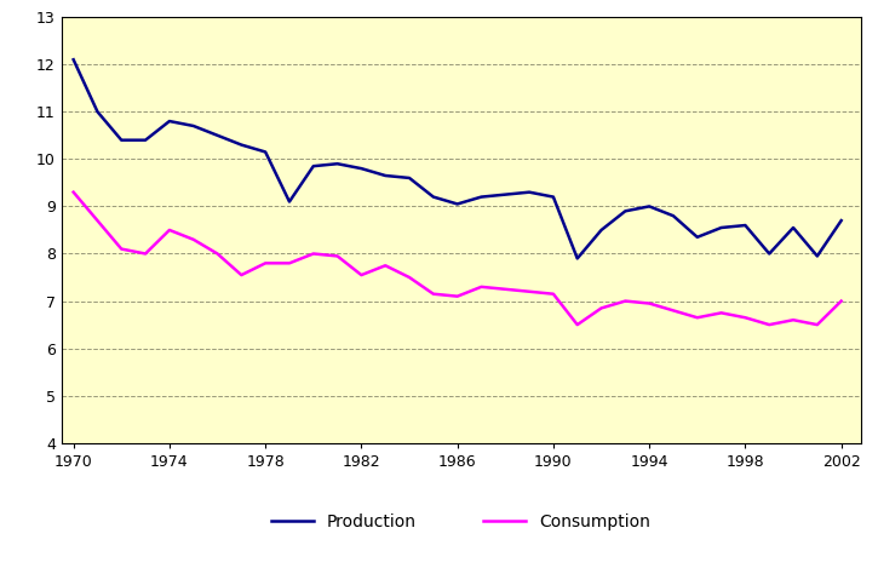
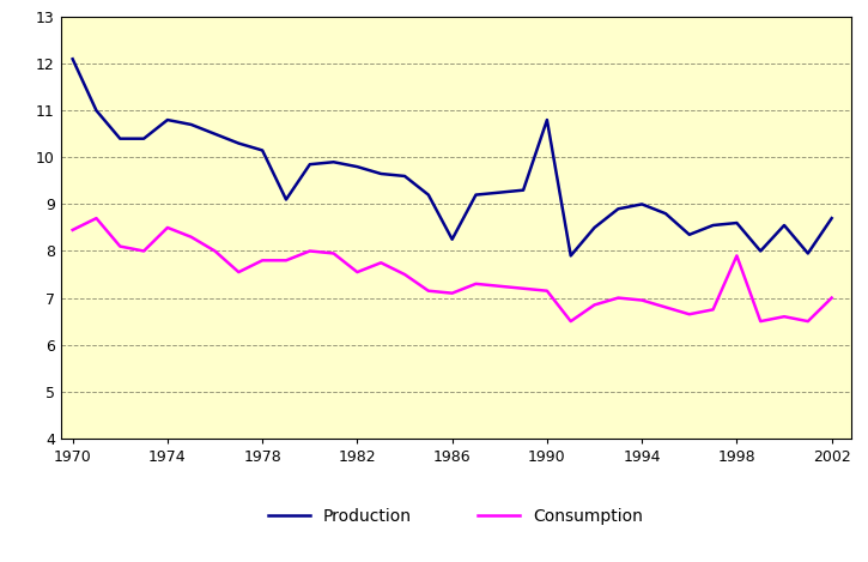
Consumption/1970: 9.30 -> 8.45
Production/1986: 9.05 -> 8.25
Production/1990: 9.20 -> 10.80
Consumption/1998: 6.65 -> 7.90
